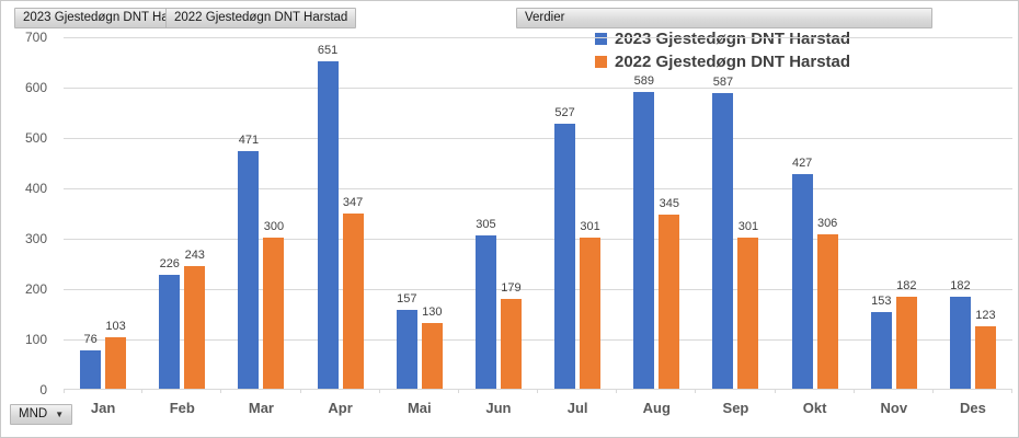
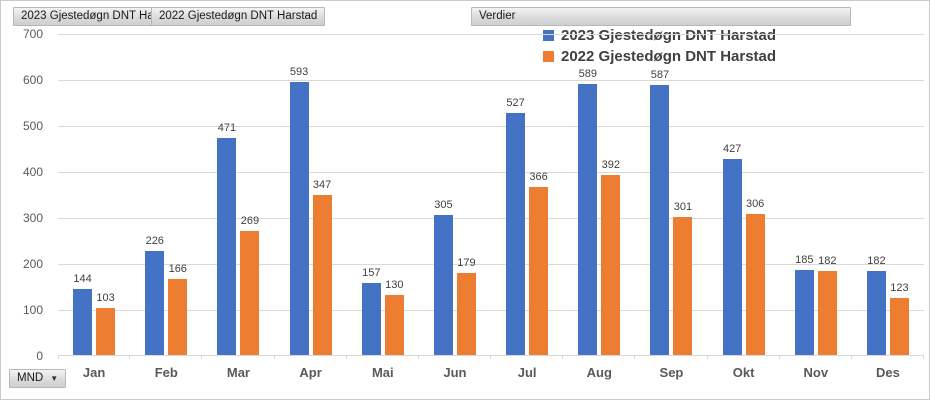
2023 Gjestedøgn DNT Harstad/Jan: 76 -> 144
2022 Gjestedøgn DNT Harstad/Feb: 243 -> 166
2022 Gjestedøgn DNT Harstad/Mar: 300 -> 269
2023 Gjestedøgn DNT Harstad/Apr: 651 -> 593
2022 Gjestedøgn DNT Harstad/Jul: 301 -> 366
2022 Gjestedøgn DNT Harstad/Aug: 345 -> 392
2023 Gjestedøgn DNT Harstad/Nov: 153 -> 185
